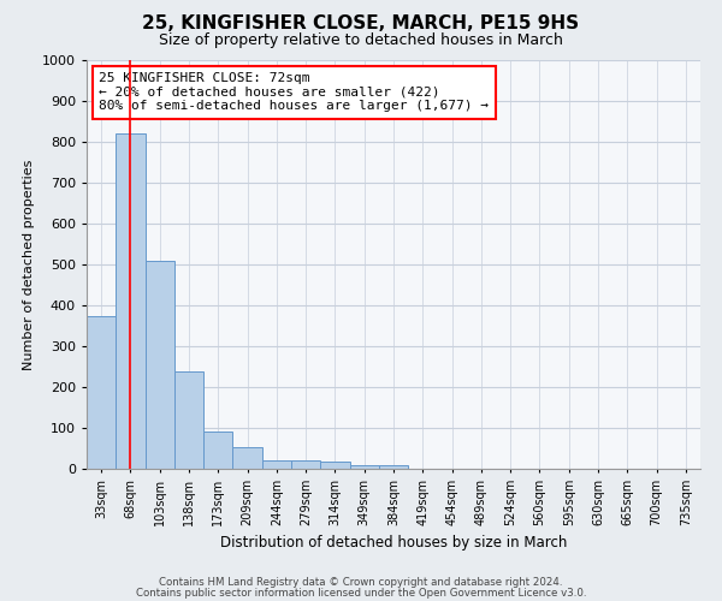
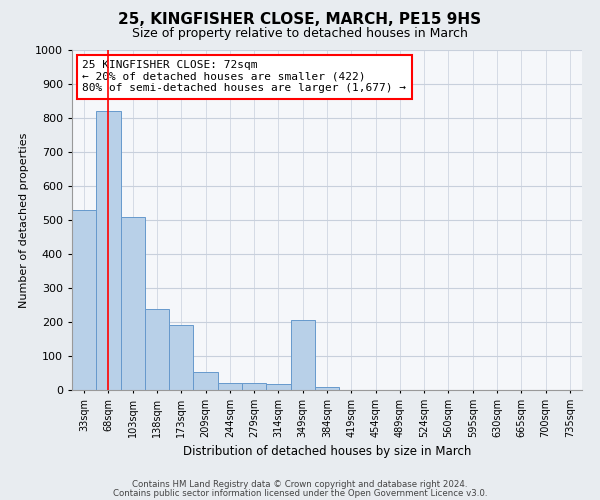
33sqm: 375 -> 530
173sqm: 92 -> 190
349sqm: 10 -> 205
